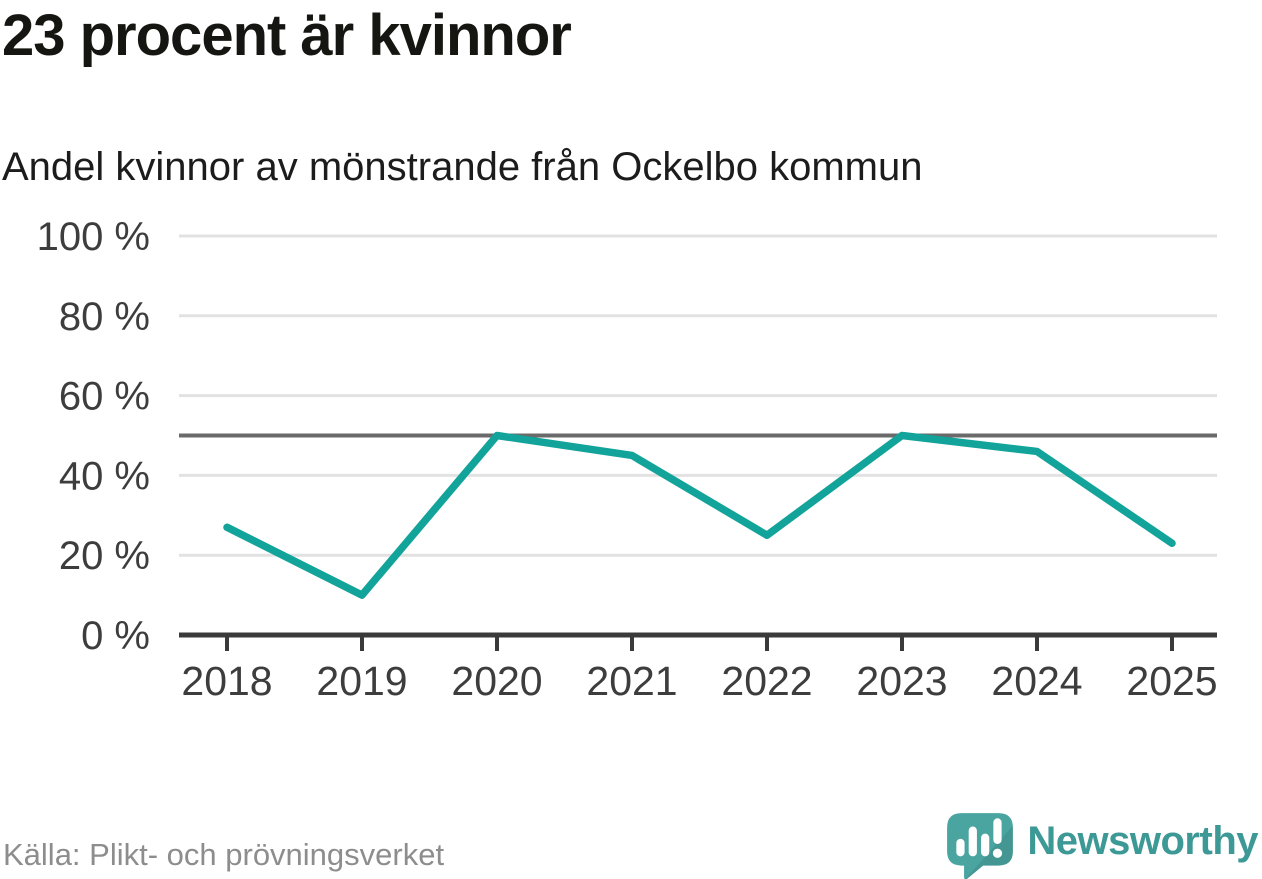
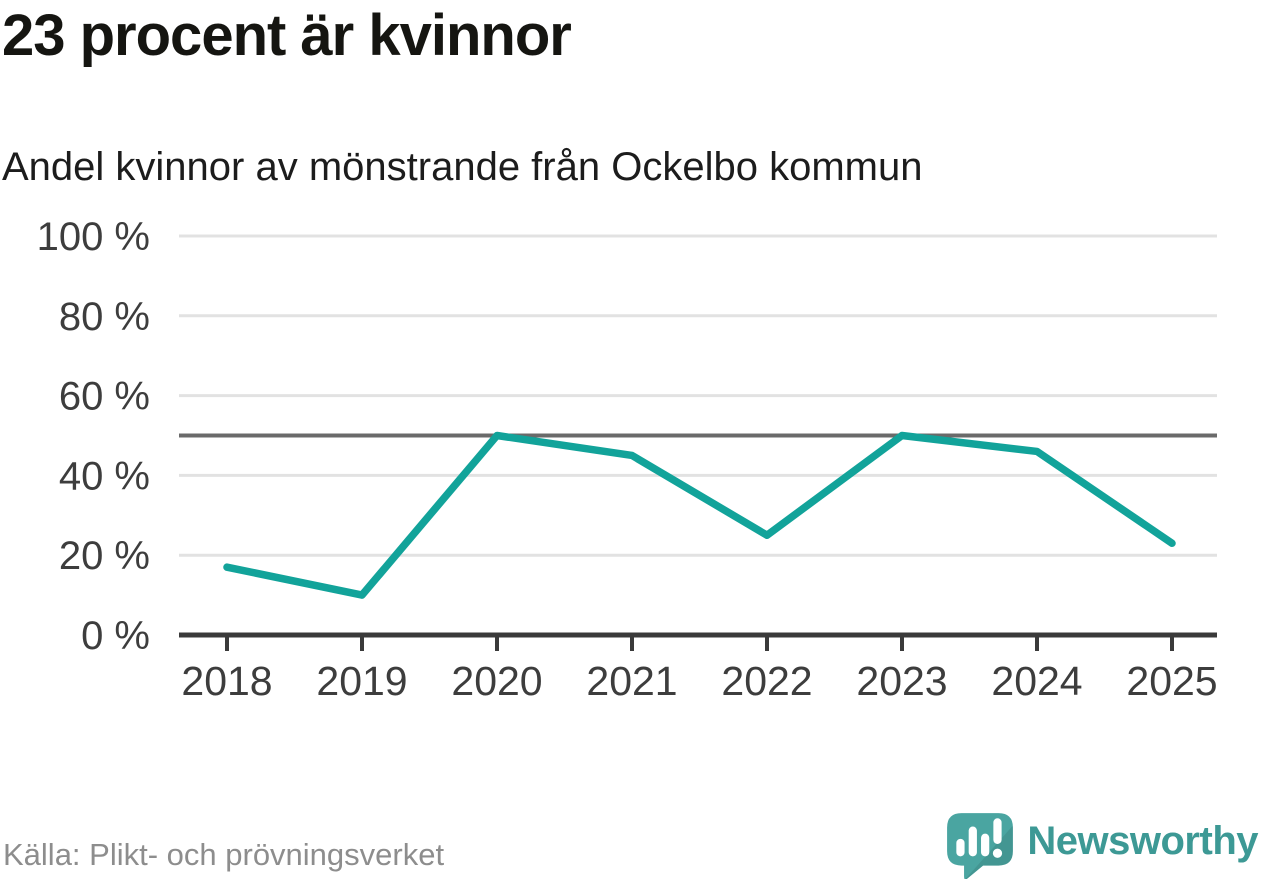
2018: 27% -> 17%
